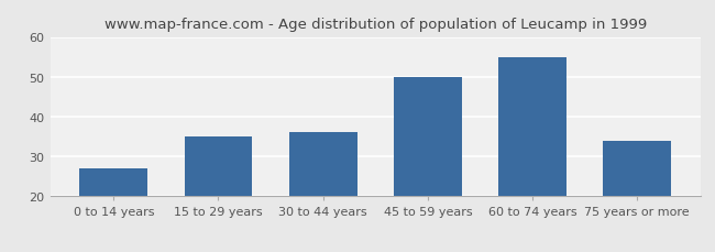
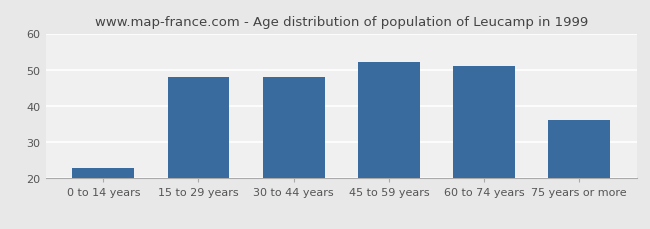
0 to 14 years: 27 -> 23
15 to 29 years: 35 -> 48
30 to 44 years: 36 -> 48
45 to 59 years: 50 -> 52
60 to 74 years: 55 -> 51
75 years or more: 34 -> 36
